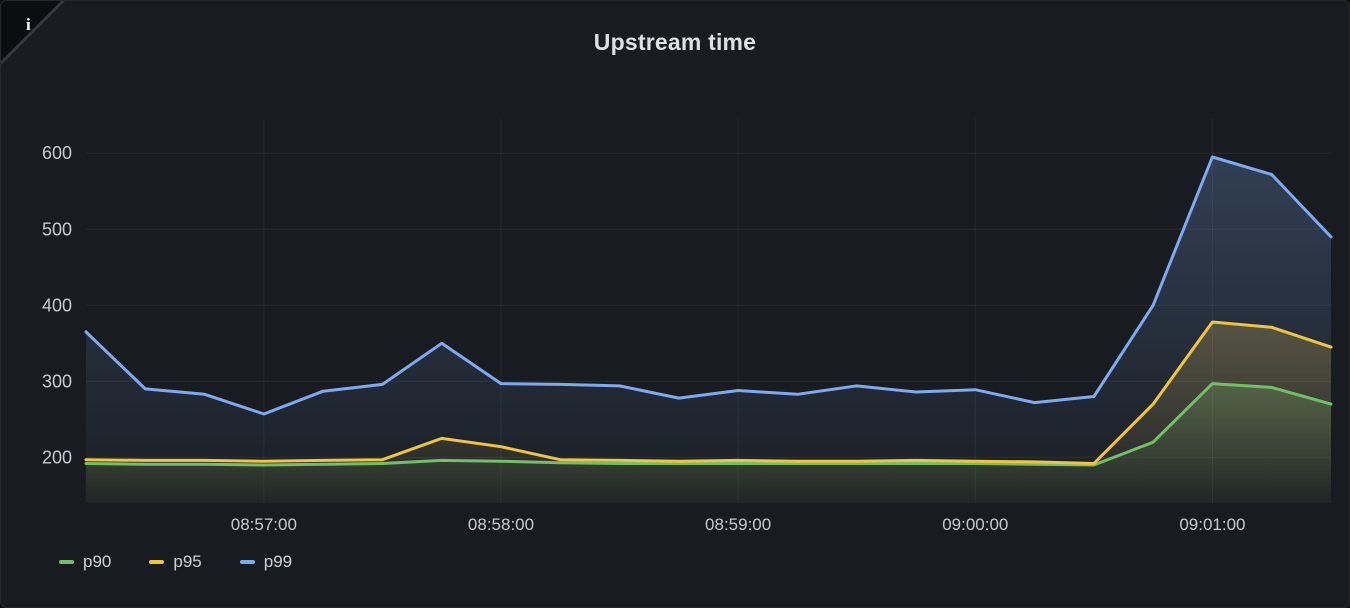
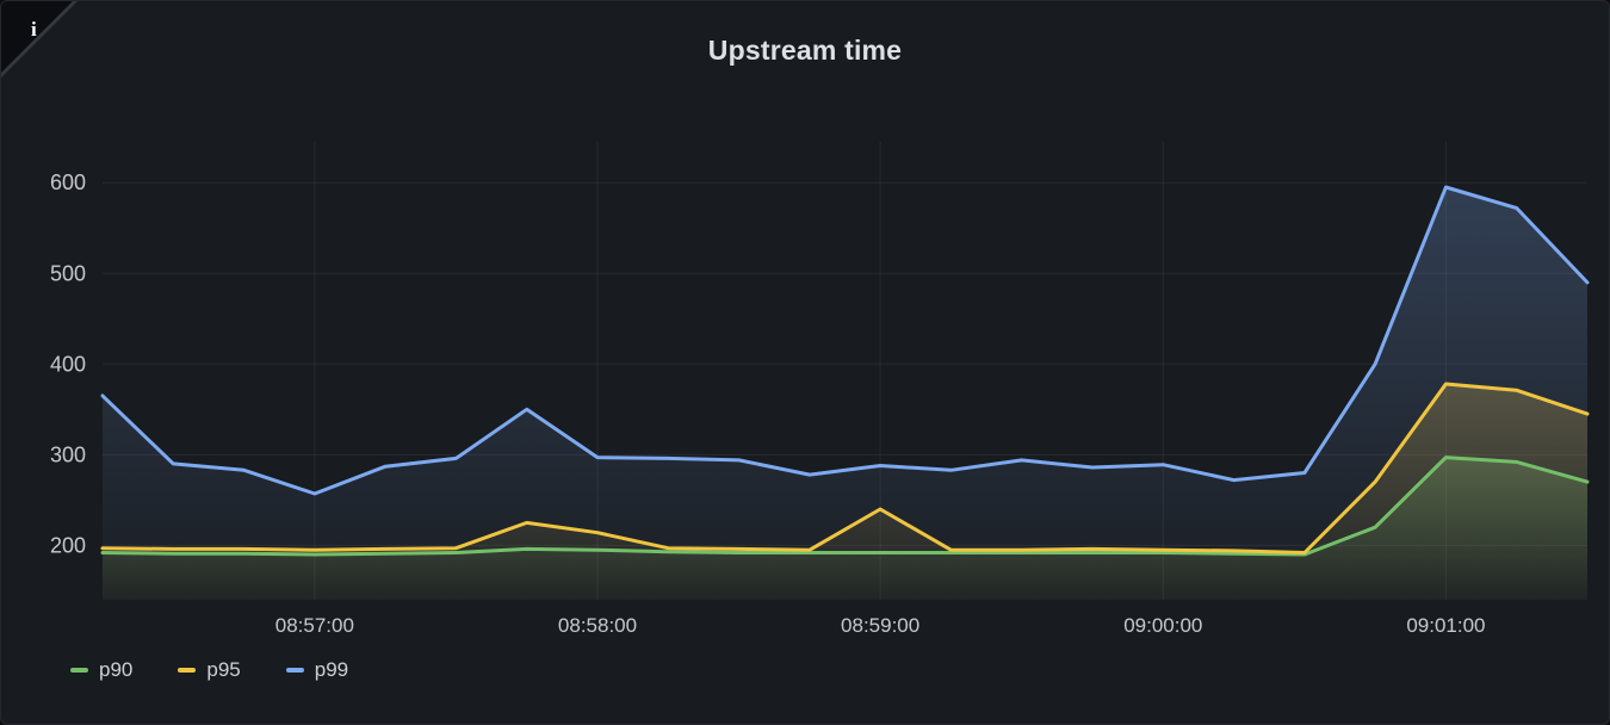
p95/08:59:00: 200 -> 240
